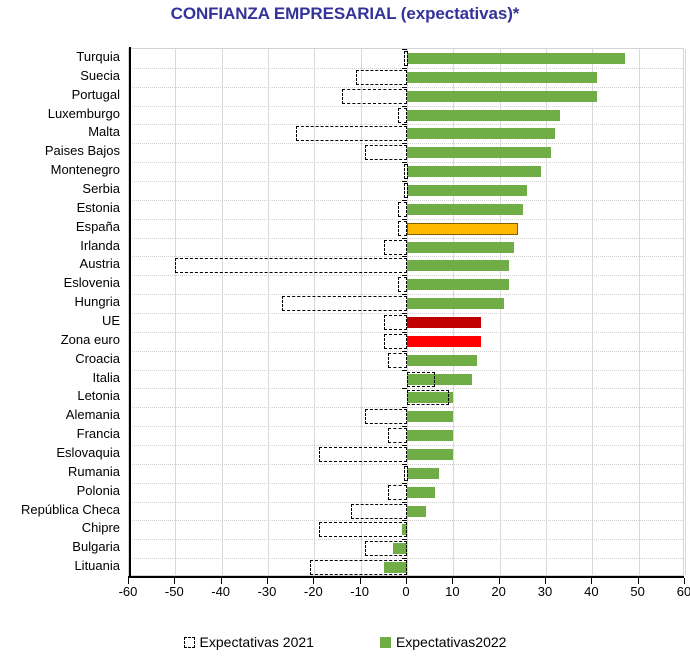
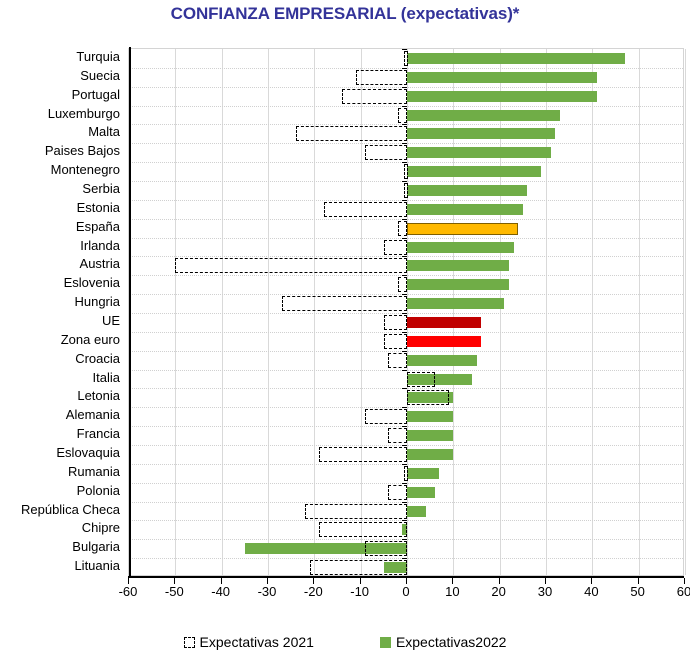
Expectativas 2021/Estonia: -2 -> -18
Expectativas 2021/República Checa: -12 -> -22
Expectativas2022/Bulgaria: -3 -> -35
